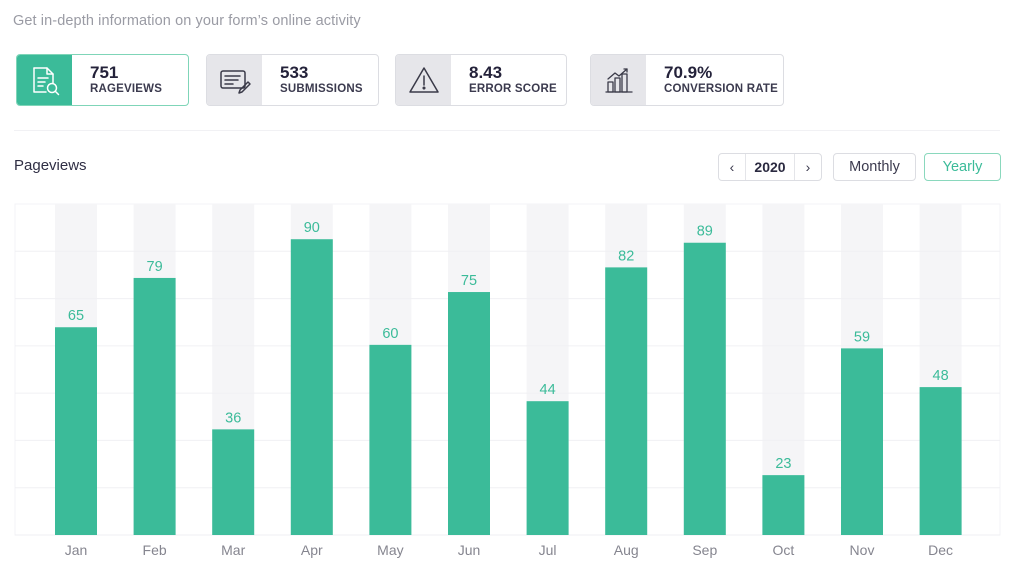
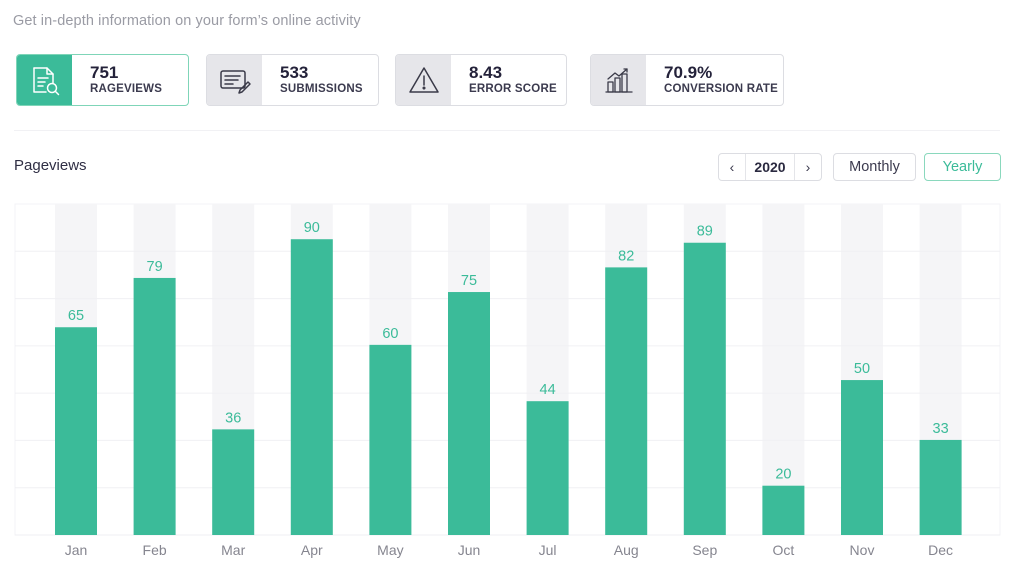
Oct: 23 -> 20
Nov: 59 -> 50
Dec: 48 -> 33
